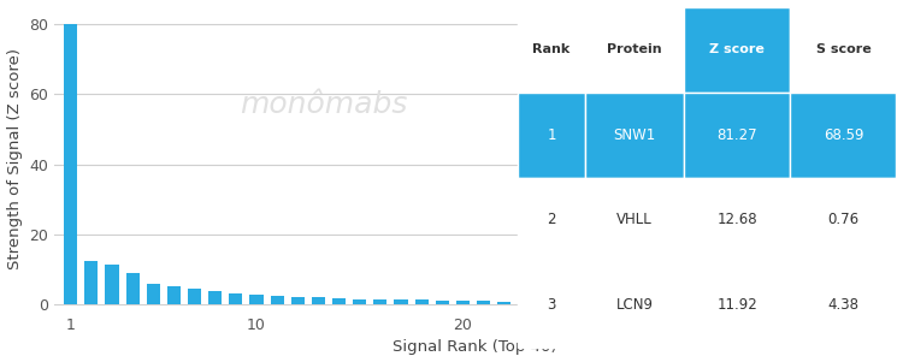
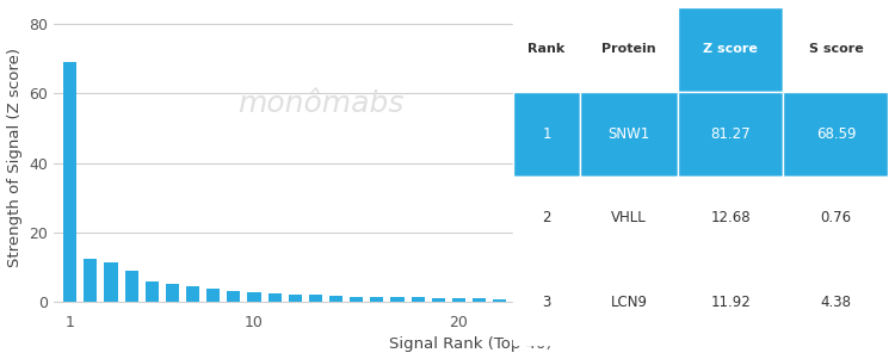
1: 80.0 -> 69.0
